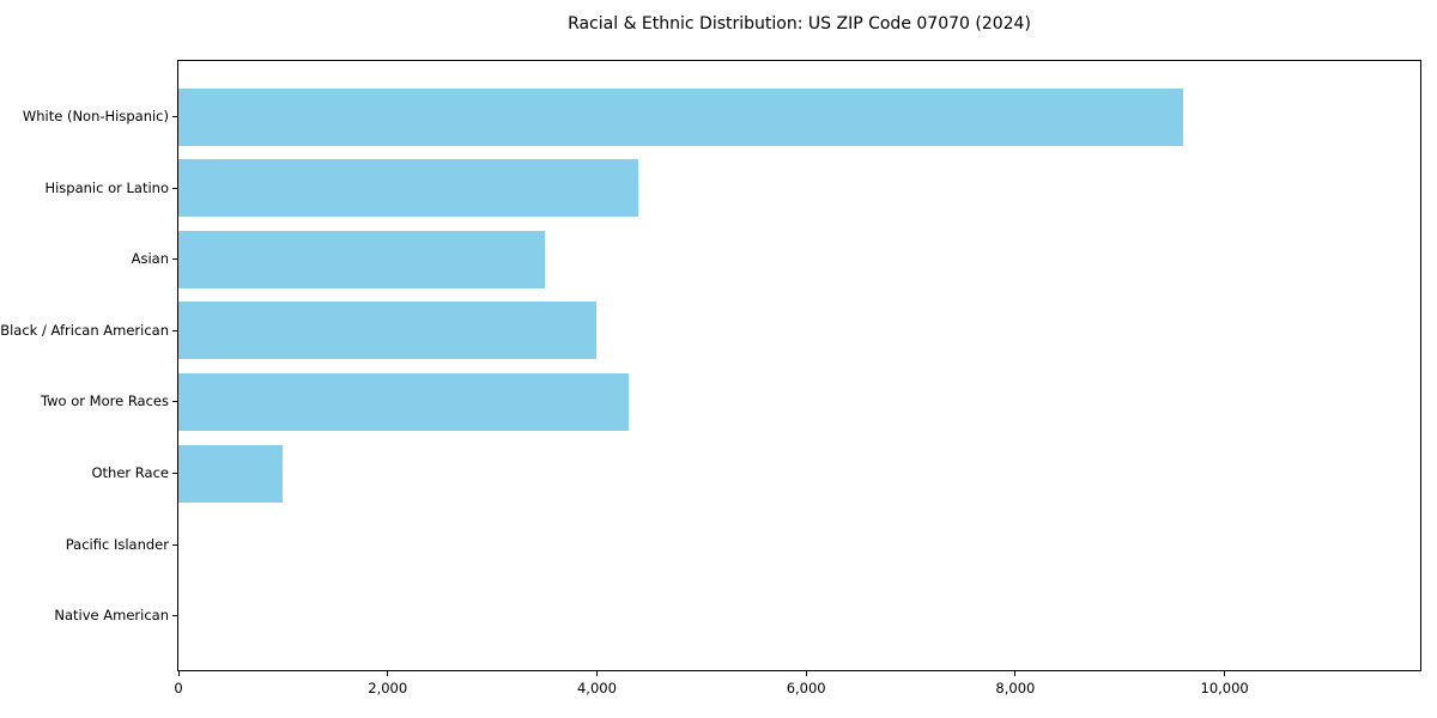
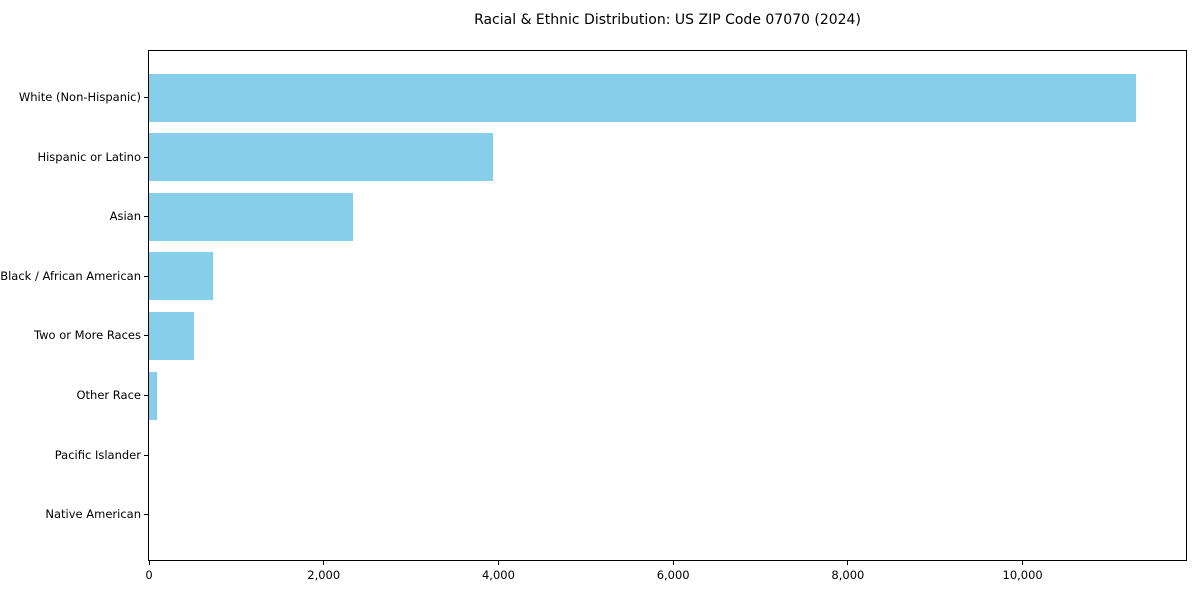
White (Non-Hispanic): 9600 -> 11300
Hispanic or Latino: 4400 -> 3900
Asian: 3500 -> 2300
Black / African American: 4000 -> 700
Two or More Races: 4300 -> 500
Other Race: 1000 -> 100
